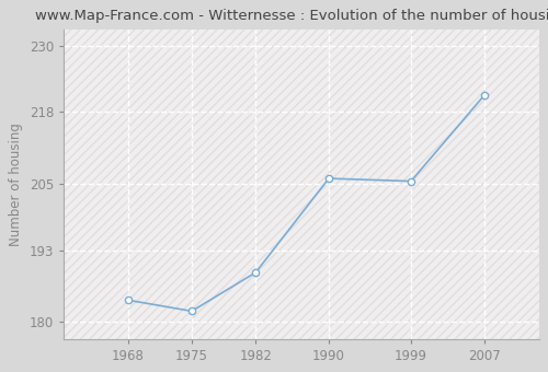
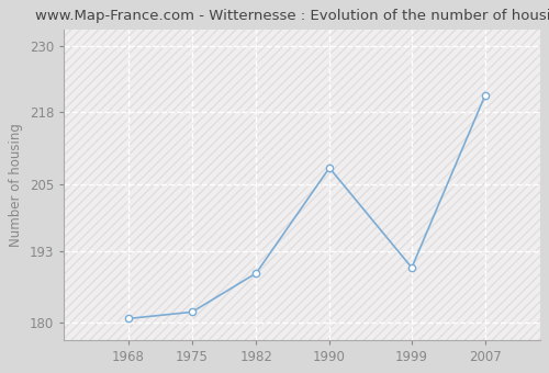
1968: 184.0 -> 180.8
1990: 206.0 -> 208.0
1999: 205.5 -> 190.0
